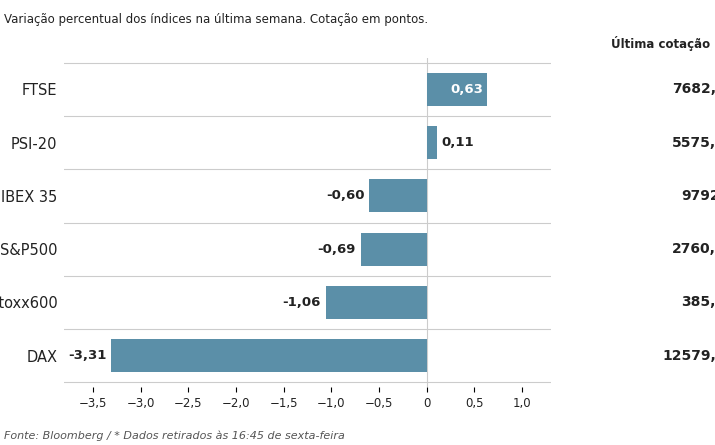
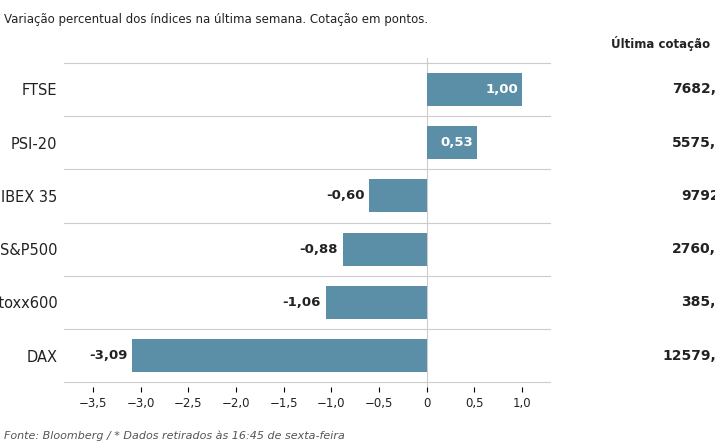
FTSE: 0,63 -> 1,00
PSI-20: 0,11 -> 0,53
S&P500: -0,69 -> -0,88
DAX: -3,31 -> -3,09
